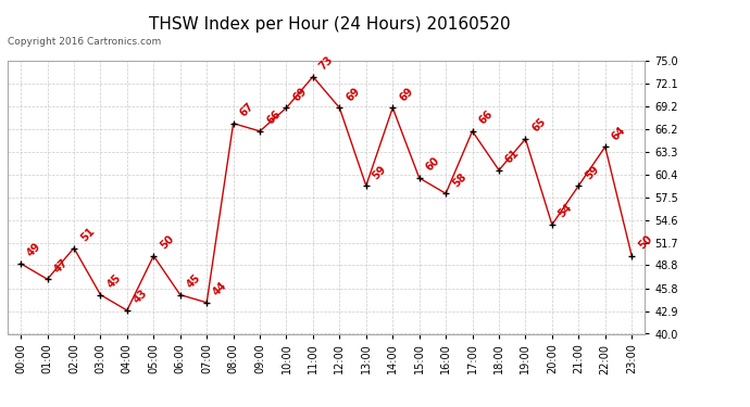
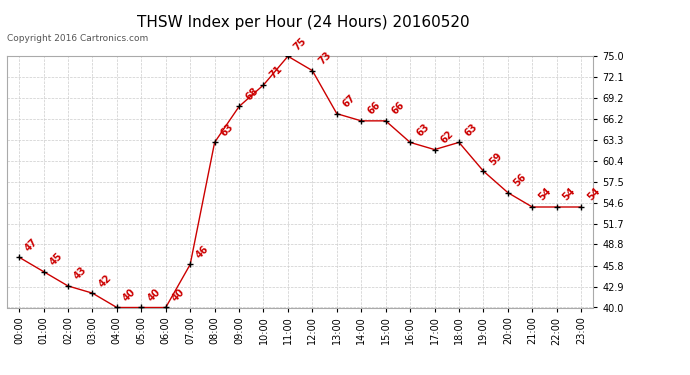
00:00: 49 -> 47
01:00: 47 -> 45
02:00: 51 -> 43
03:00: 45 -> 42
04:00: 43 -> 40
05:00: 50 -> 40
06:00: 45 -> 40
07:00: 44 -> 46
08:00: 67 -> 63
09:00: 66 -> 68
10:00: 69 -> 71
11:00: 73 -> 75
12:00: 69 -> 73
13:00: 59 -> 67
14:00: 69 -> 66
15:00: 60 -> 66
16:00: 58 -> 63
17:00: 66 -> 62
18:00: 61 -> 63
19:00: 65 -> 59
20:00: 54 -> 56
21:00: 59 -> 54
22:00: 64 -> 54
23:00: 50 -> 54
